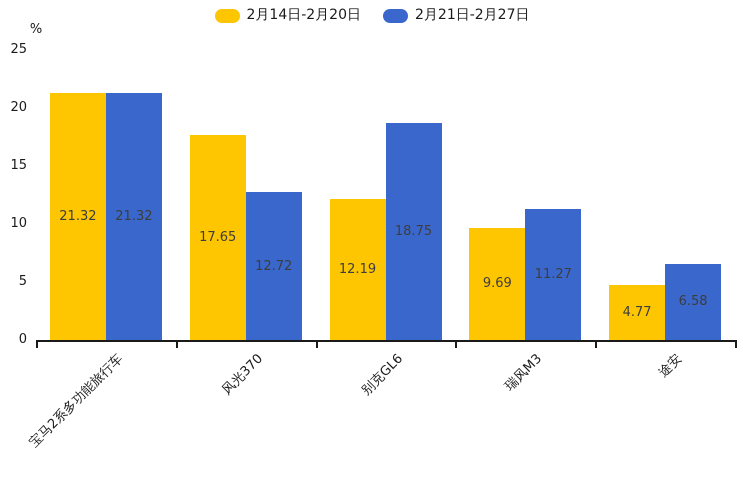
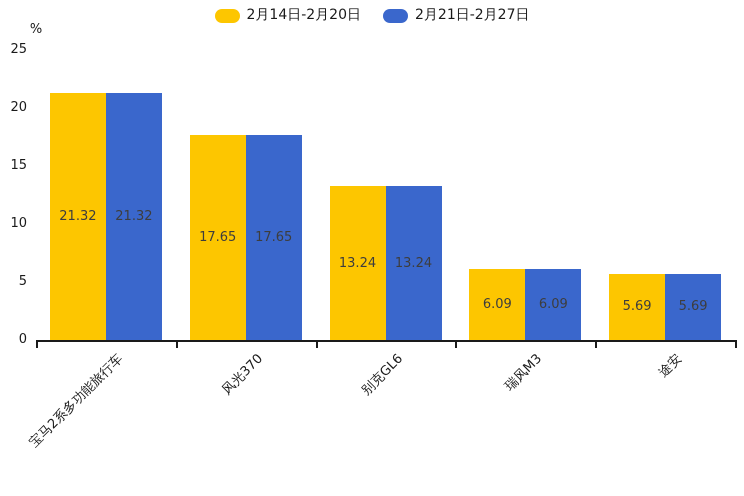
2月21日-2月27日/风光370: 12.72 -> 17.65
2月14日-2月20日/别克GL6: 12.19 -> 13.24
2月21日-2月27日/别克GL6: 18.75 -> 13.24
2月14日-2月20日/瑞风M3: 9.69 -> 6.09
2月21日-2月27日/瑞风M3: 11.27 -> 6.09
2月14日-2月20日/途安: 4.77 -> 5.69
2月21日-2月27日/途安: 6.58 -> 5.69
